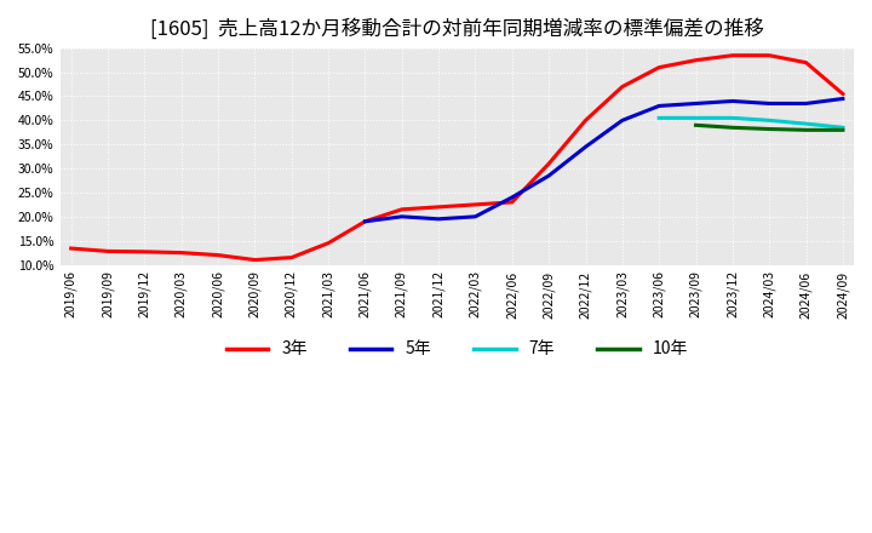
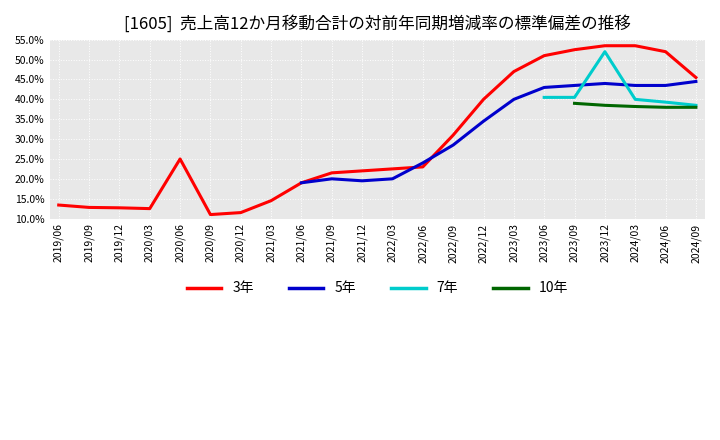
3年/2020/06: 12.0% -> 25.0%
7年/2023/12: 40.5% -> 52.0%
